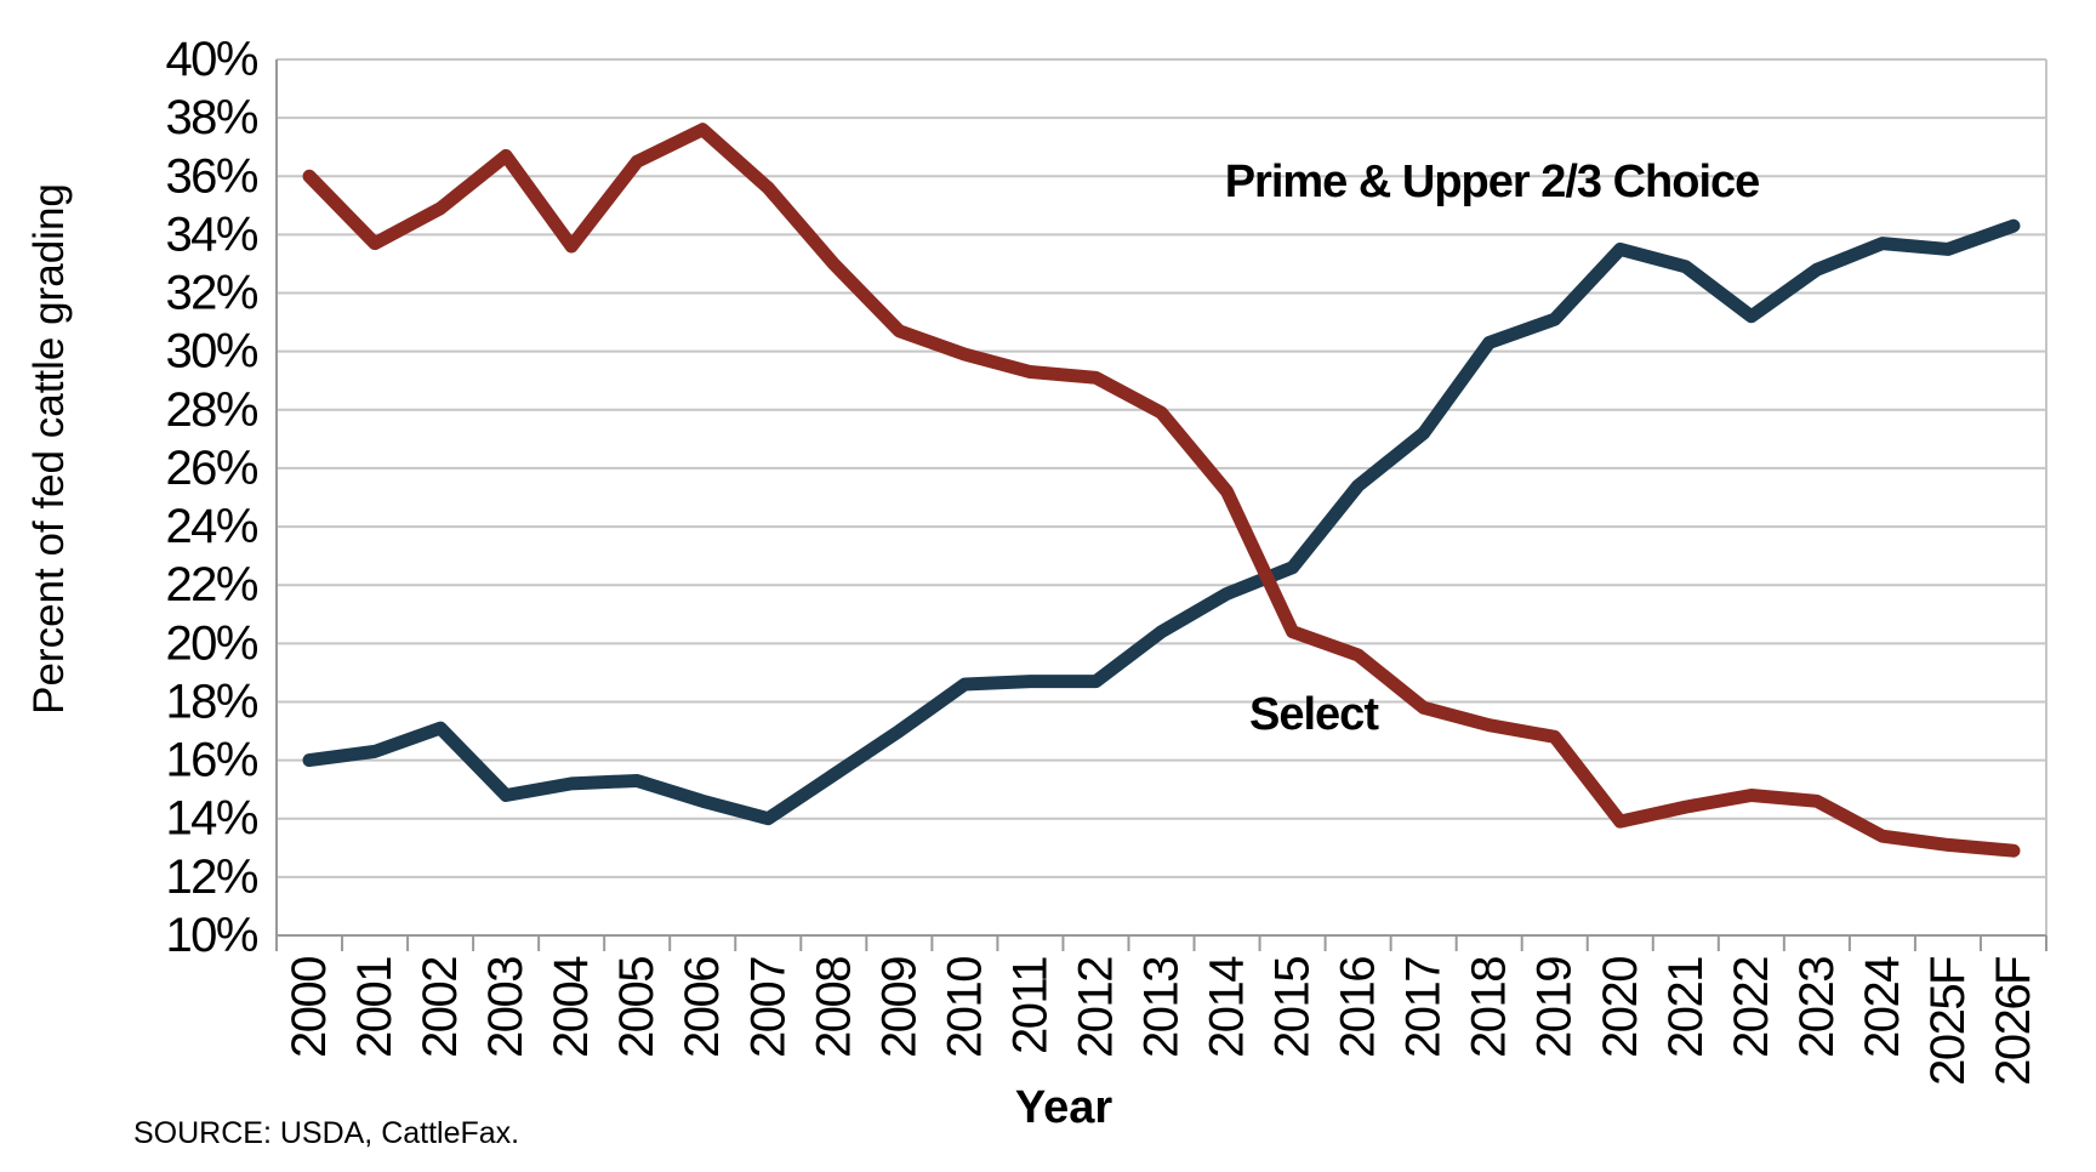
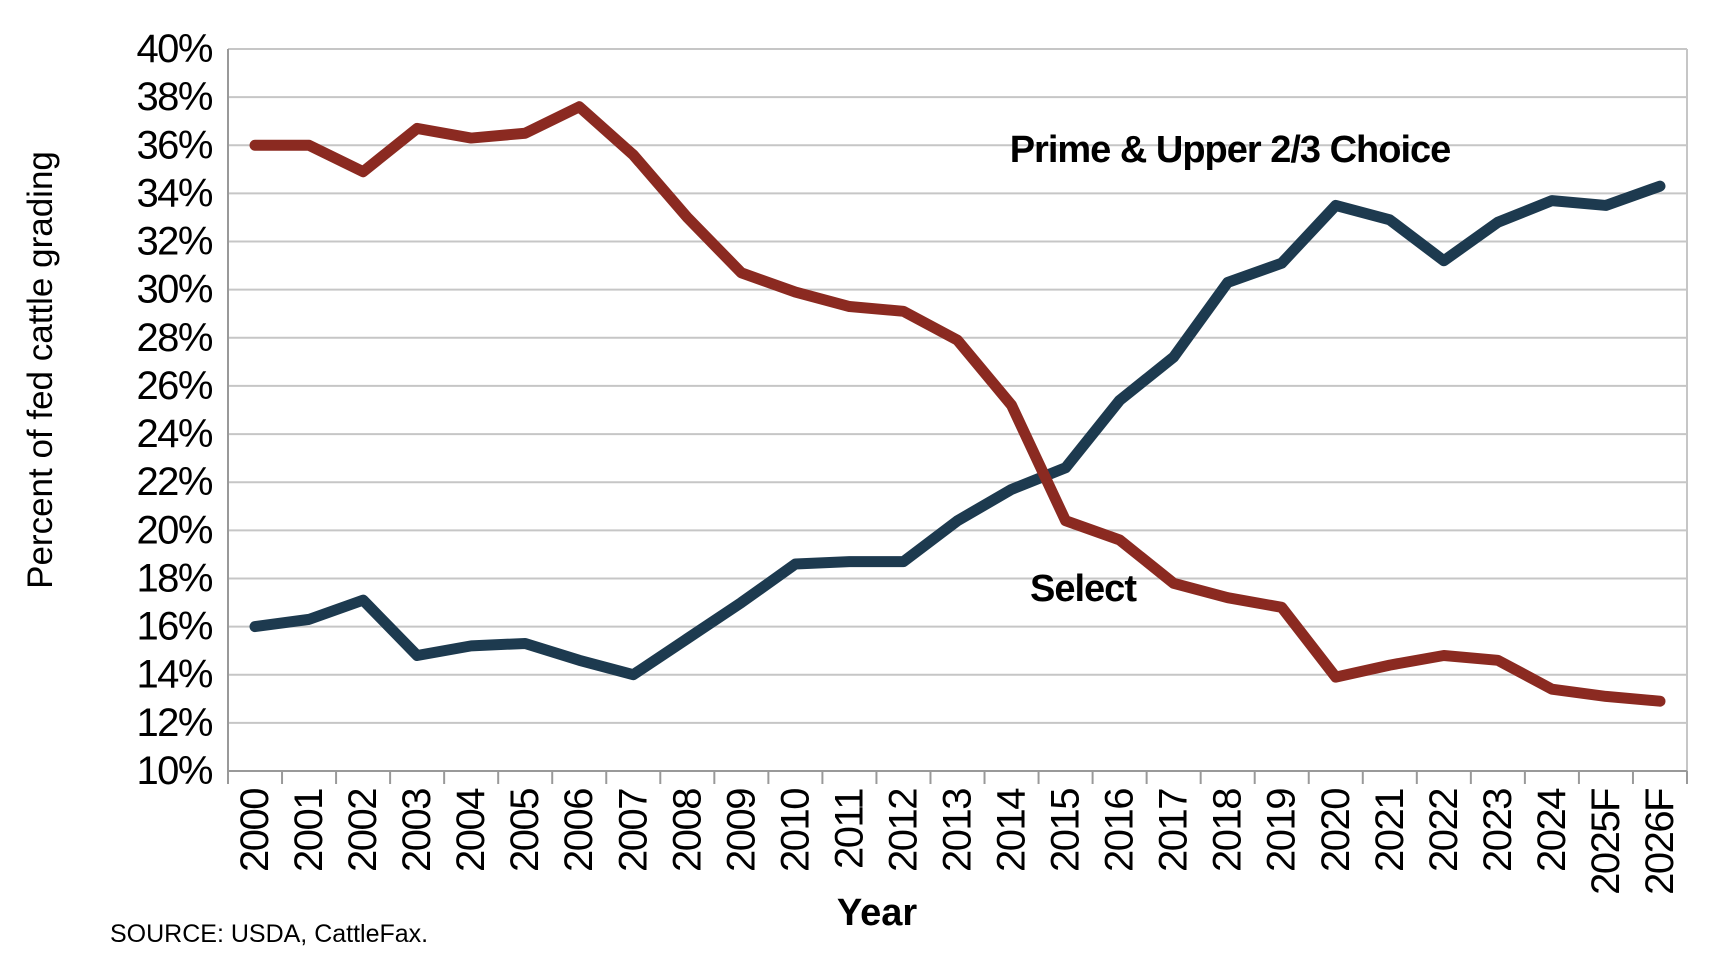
Select/2001: 33.7% -> 36.0%
Select/2004: 33.6% -> 36.3%
